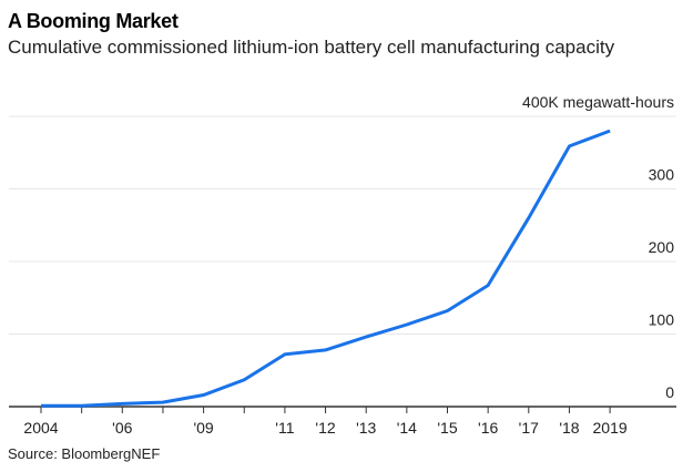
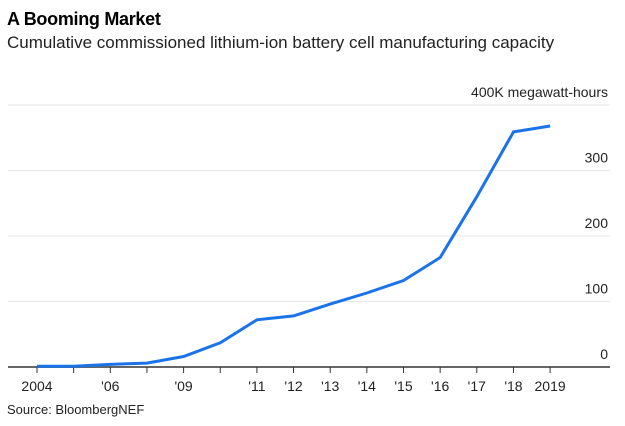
2019: 380 -> 370
